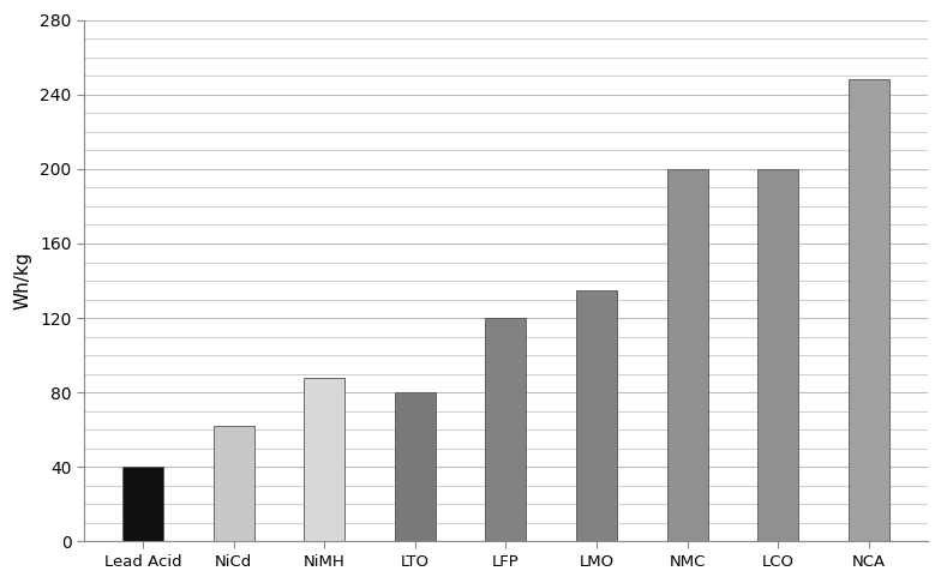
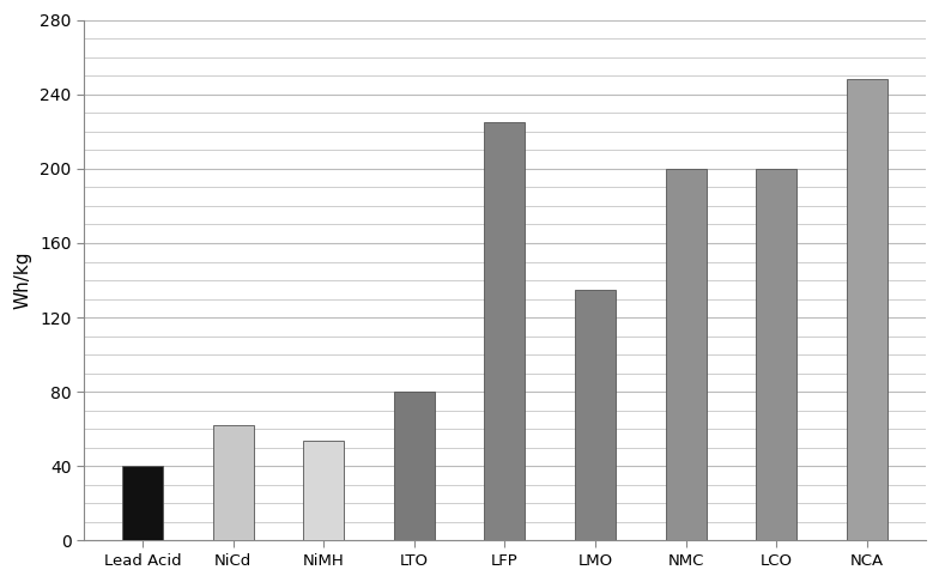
NiMH: 88 -> 54
LFP: 120 -> 225
